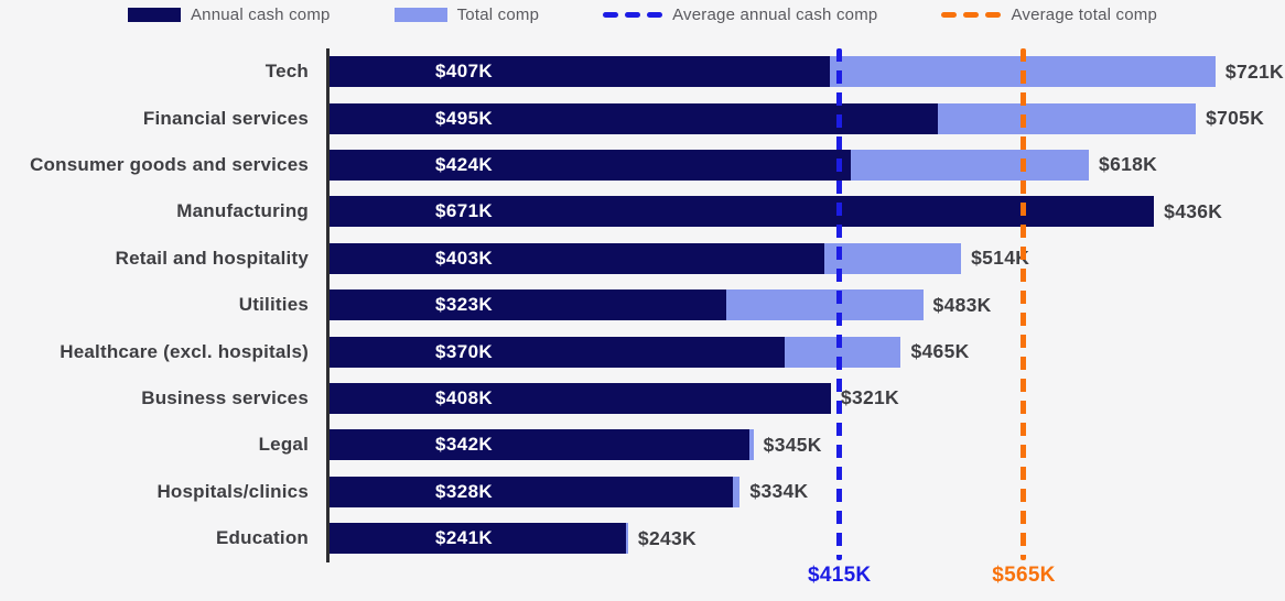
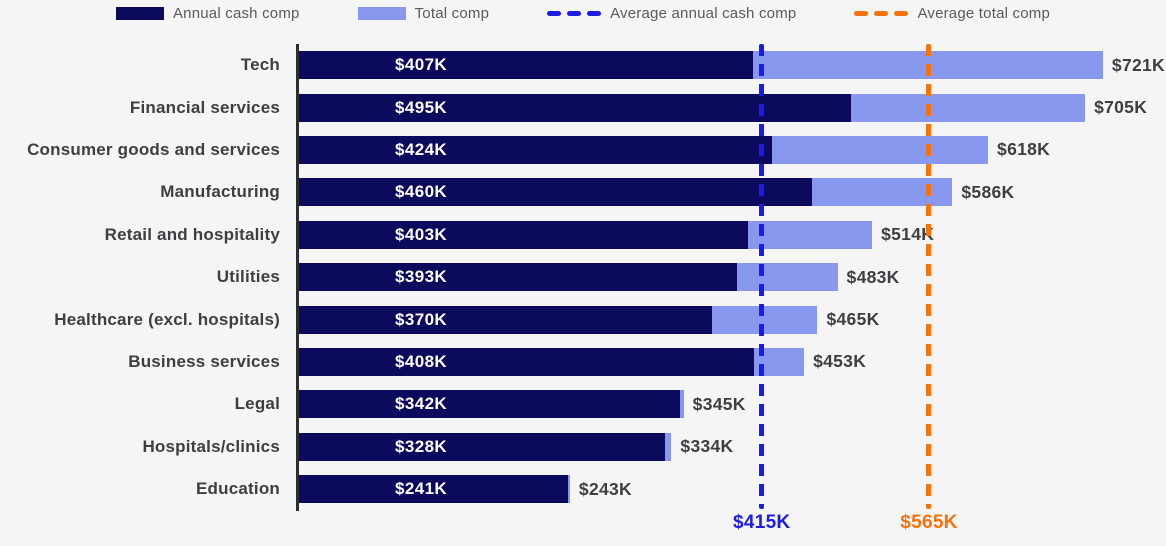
Annual cash comp/Manufacturing: $671K -> $460K
Total comp/Manufacturing: $436K -> $586K
Annual cash comp/Utilities: $323K -> $393K
Total comp/Business services: $321K -> $453K
